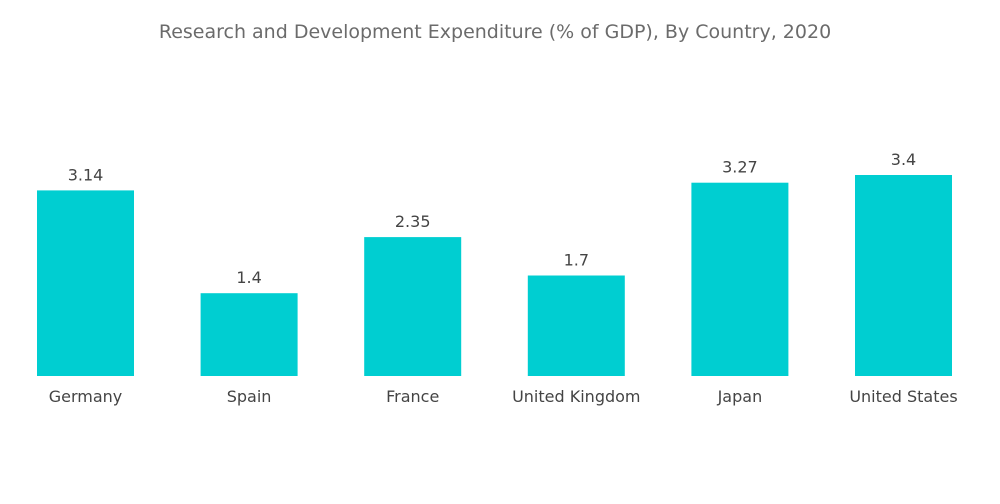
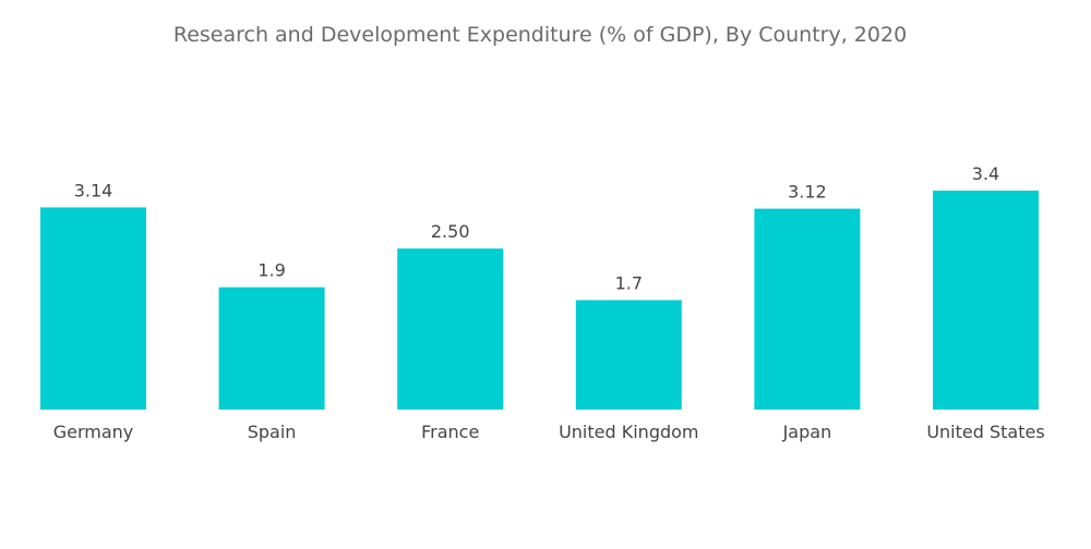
Spain: 1.4 -> 1.9
France: 2.35 -> 2.50
Japan: 3.27 -> 3.12
